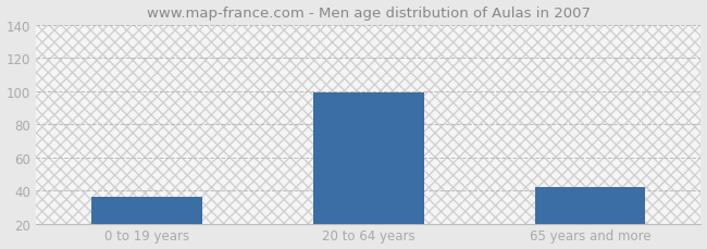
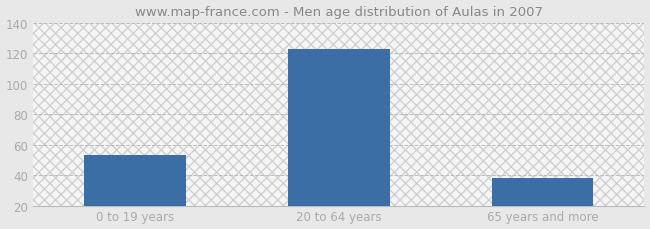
0 to 19 years: 36 -> 53
20 to 64 years: 99 -> 123
65 years and more: 42 -> 38
